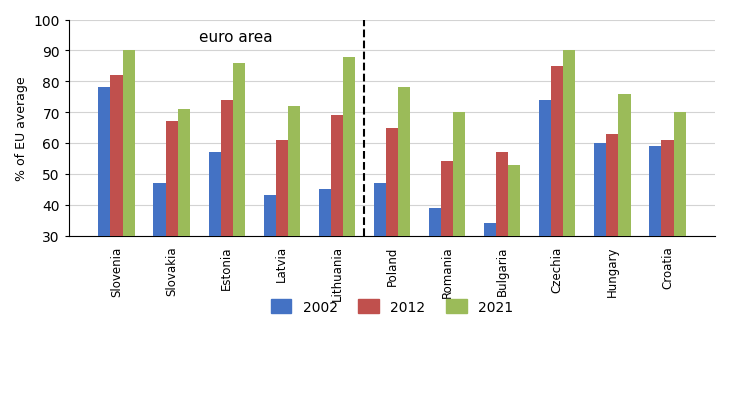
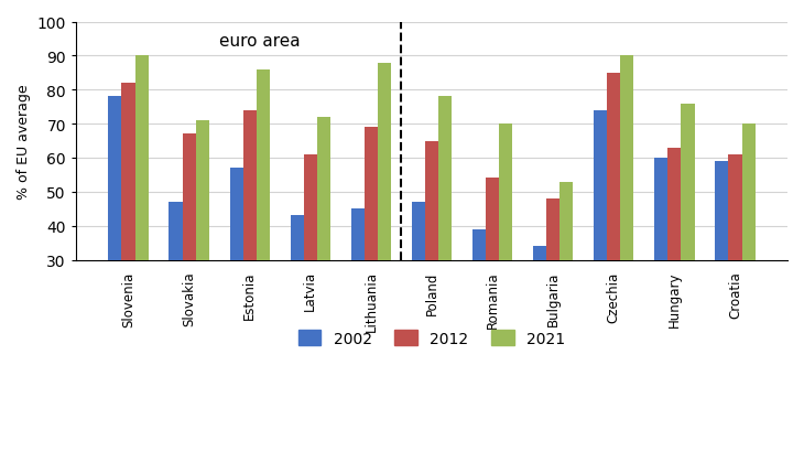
2012/Bulgaria: 57 -> 48
